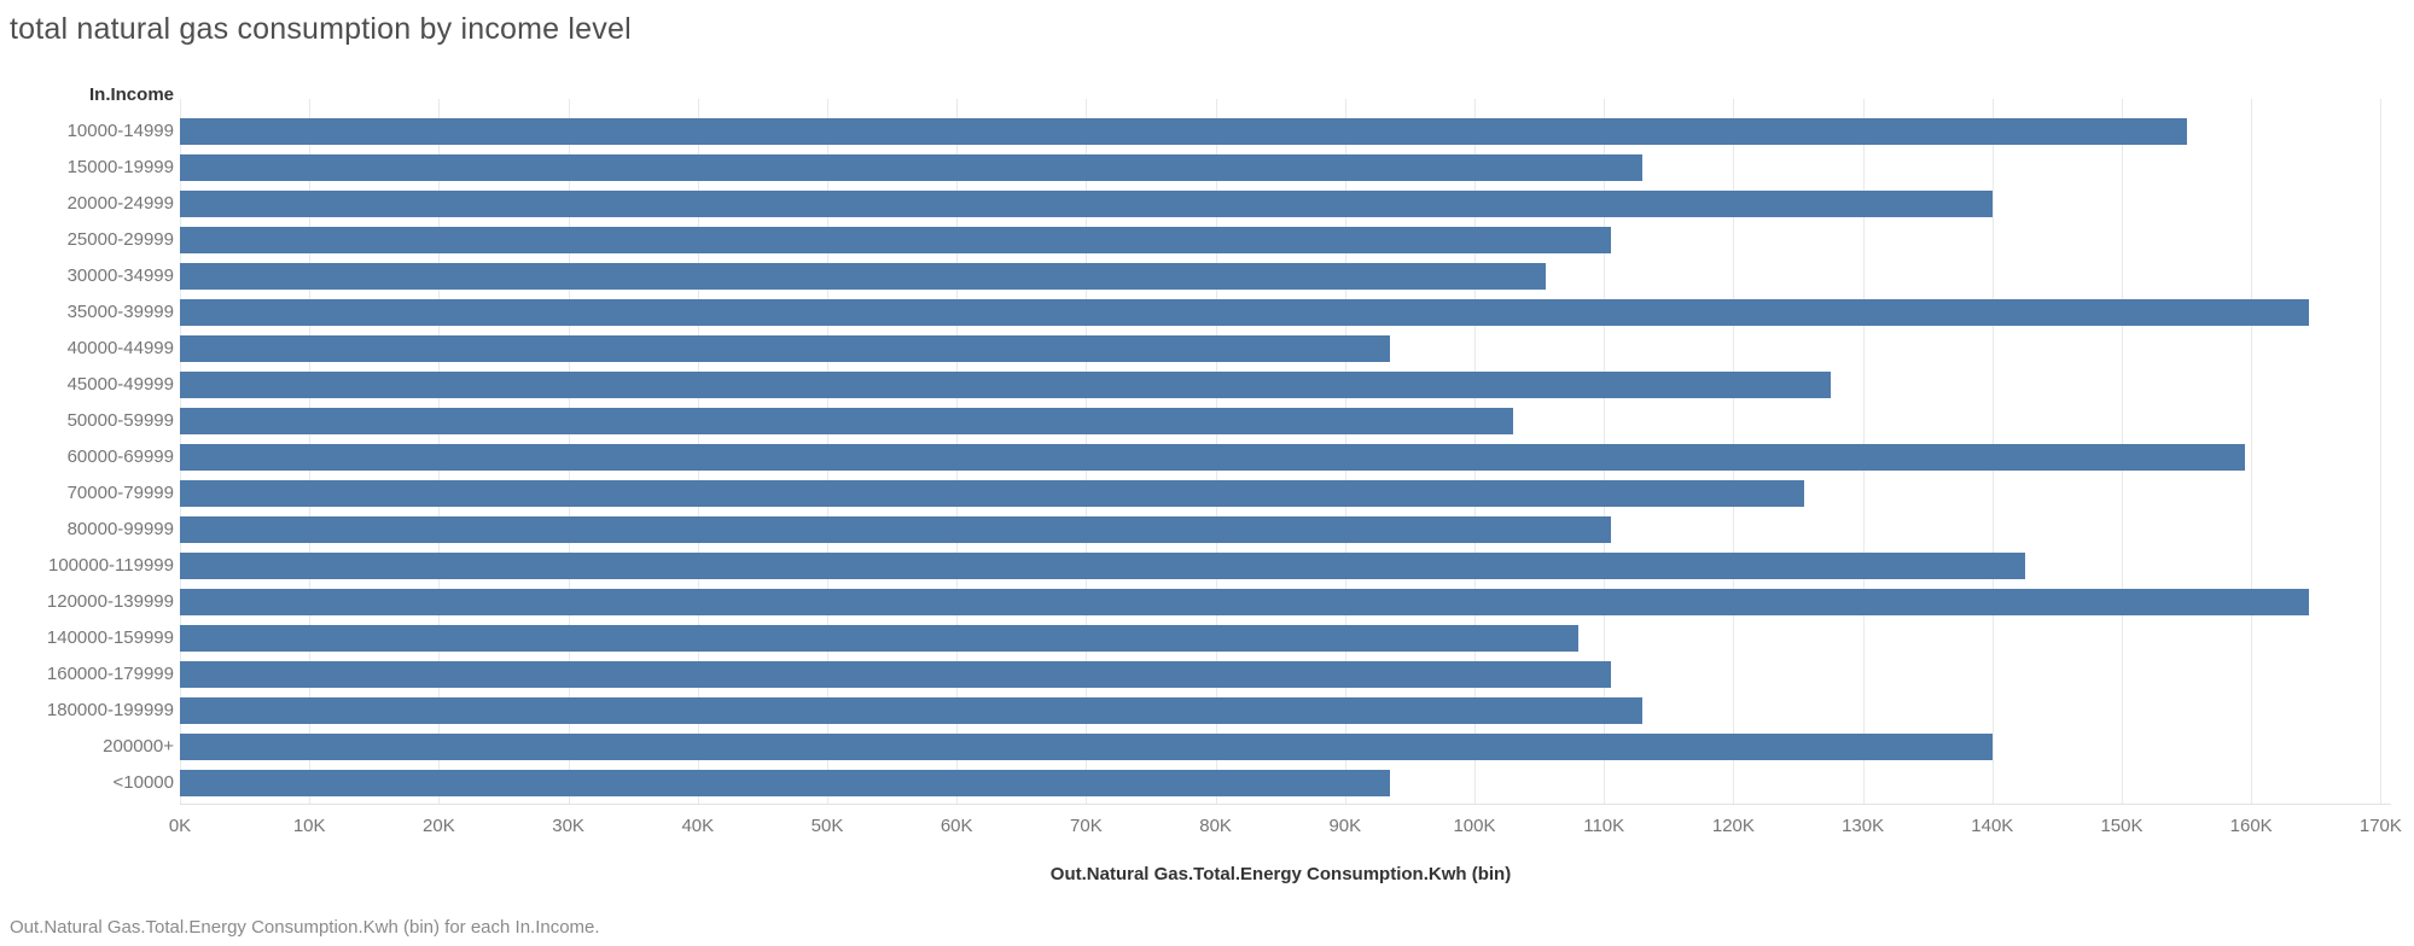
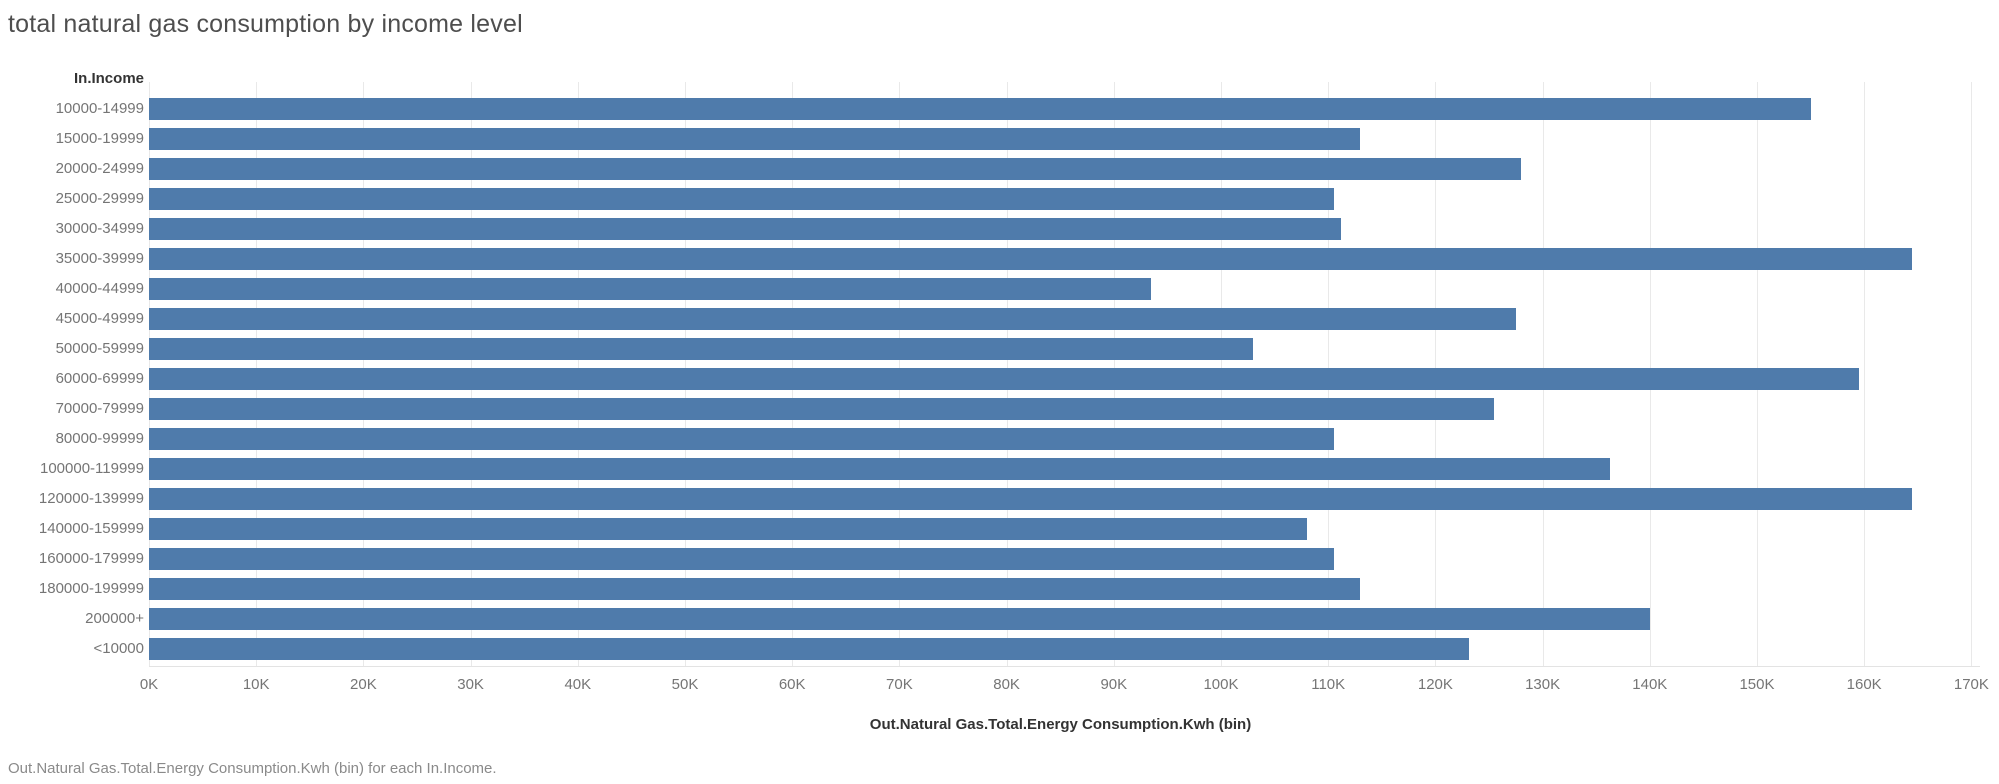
20000-24999: 140.0K -> 128.0K
30000-34999: 105.5K -> 111.2K
100000-119999: 142.5K -> 136.3K
<10000: 93.5K -> 123.1K
